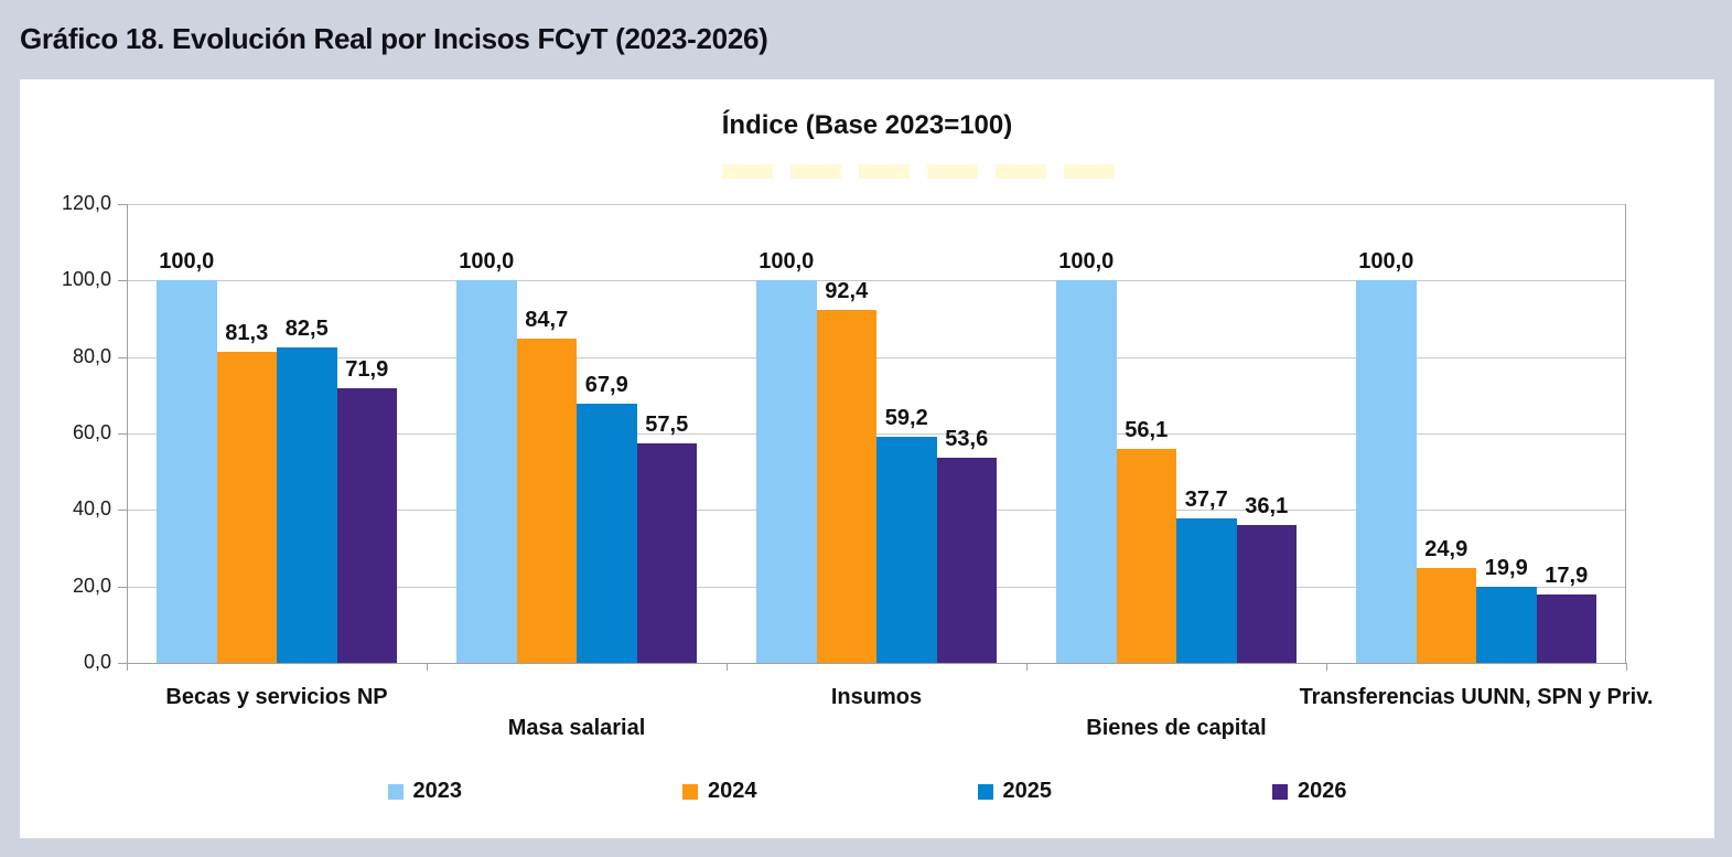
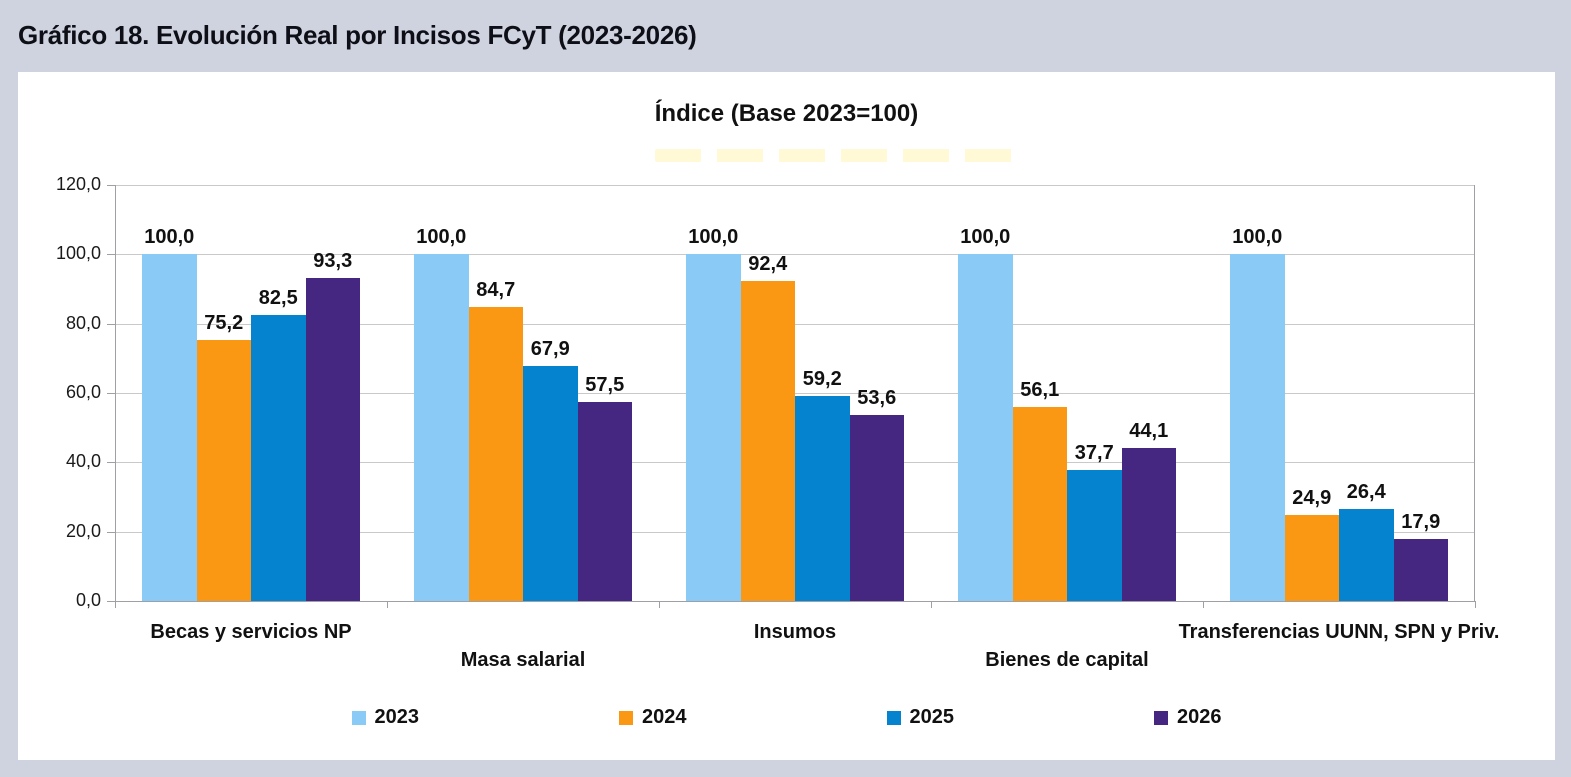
2024/Becas y servicios NP: 81,3 -> 75,2
2026/Becas y servicios NP: 71,9 -> 93,3
2026/Bienes de capital: 36,1 -> 44,1
2025/Transferencias UUNN, SPN y Priv.: 19,9 -> 26,4
